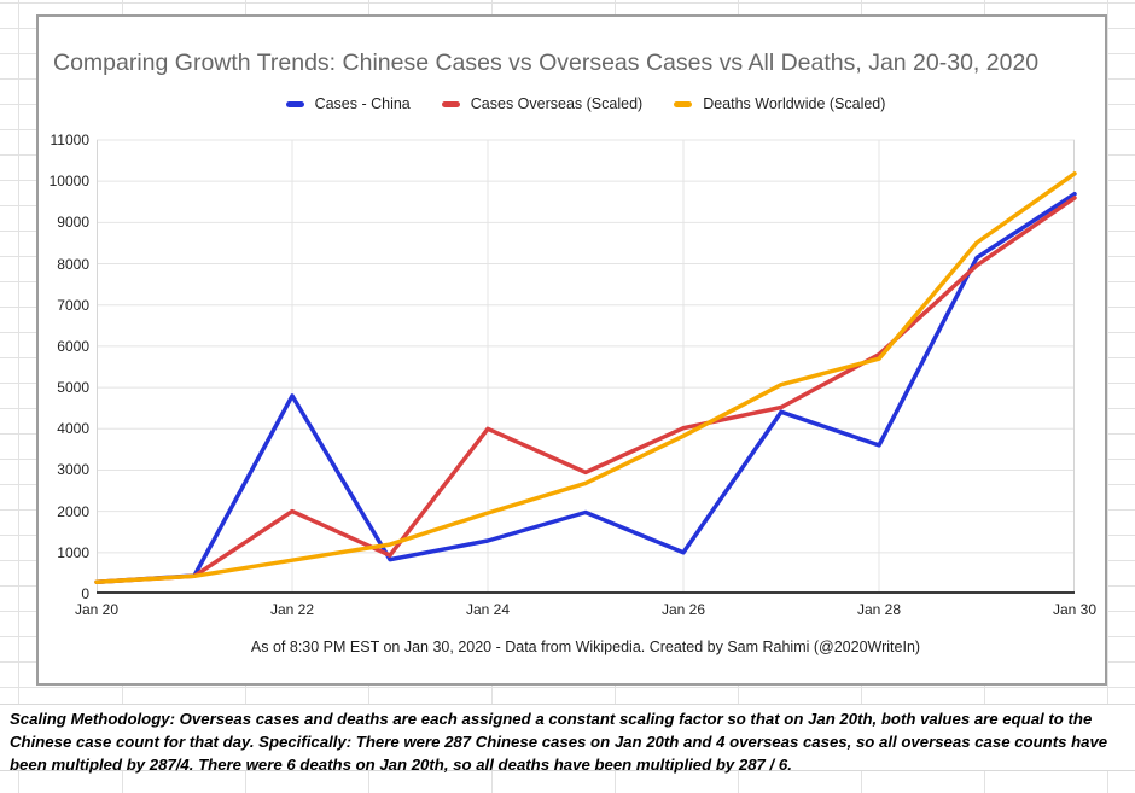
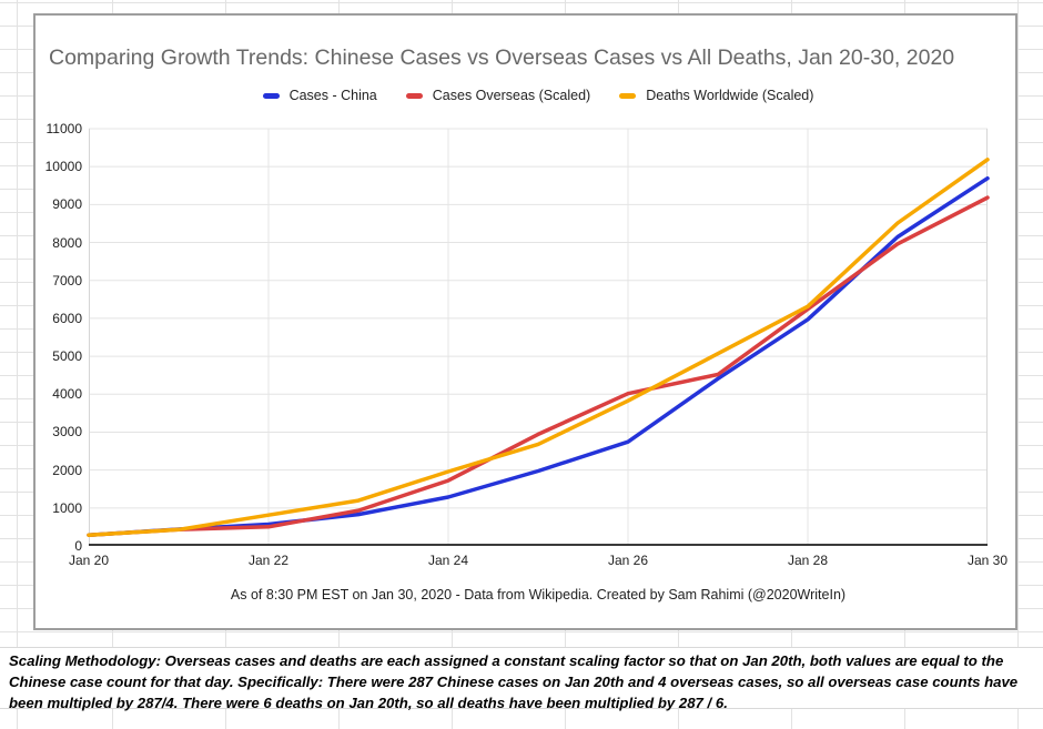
Cases - China/Jan 22: 4800 -> 600
Cases Overseas (Scaled)/Jan 22: 2000 -> 500
Cases Overseas (Scaled)/Jan 24: 4000 -> 1700
Cases - China/Jan 26: 1000 -> 2700
Cases - China/Jan 28: 3600 -> 6000
Cases Overseas (Scaled)/Jan 28: 5800 -> 6200
Deaths Worldwide (Scaled)/Jan 28: 5700 -> 6300
Cases Overseas (Scaled)/Jan 30: 9600 -> 9200
